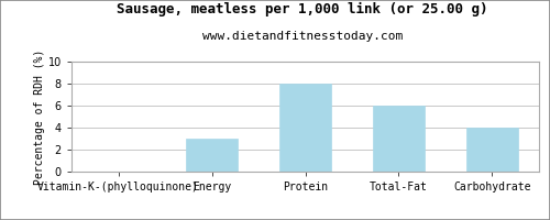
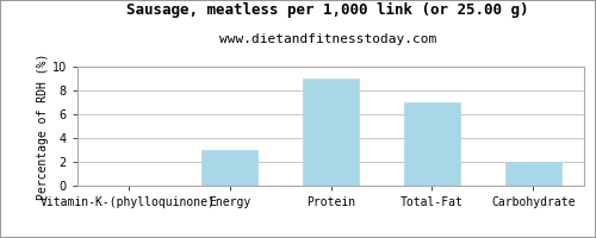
Protein: 8 -> 9
Total-Fat: 6 -> 7
Carbohydrate: 4 -> 2
